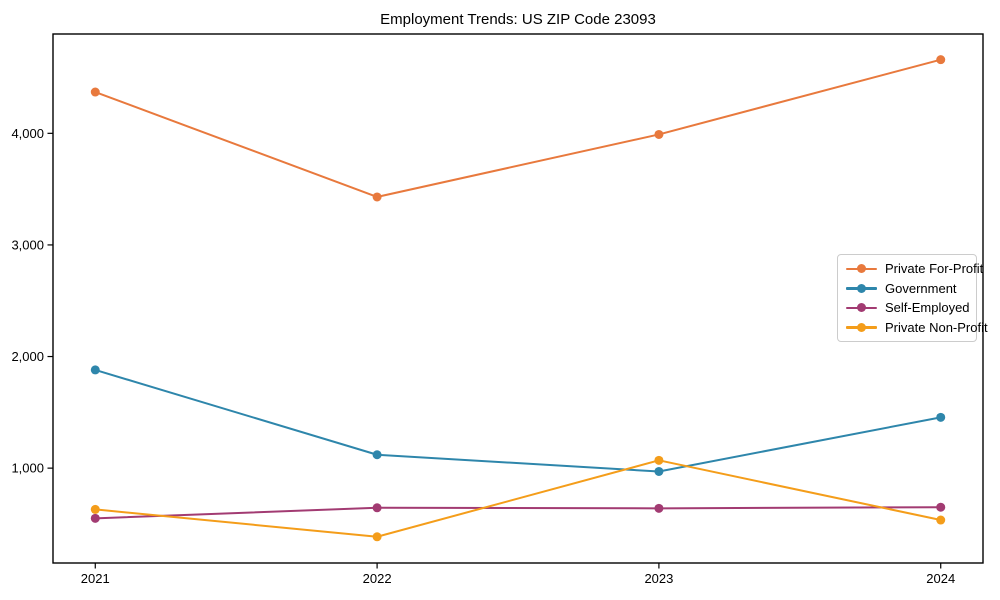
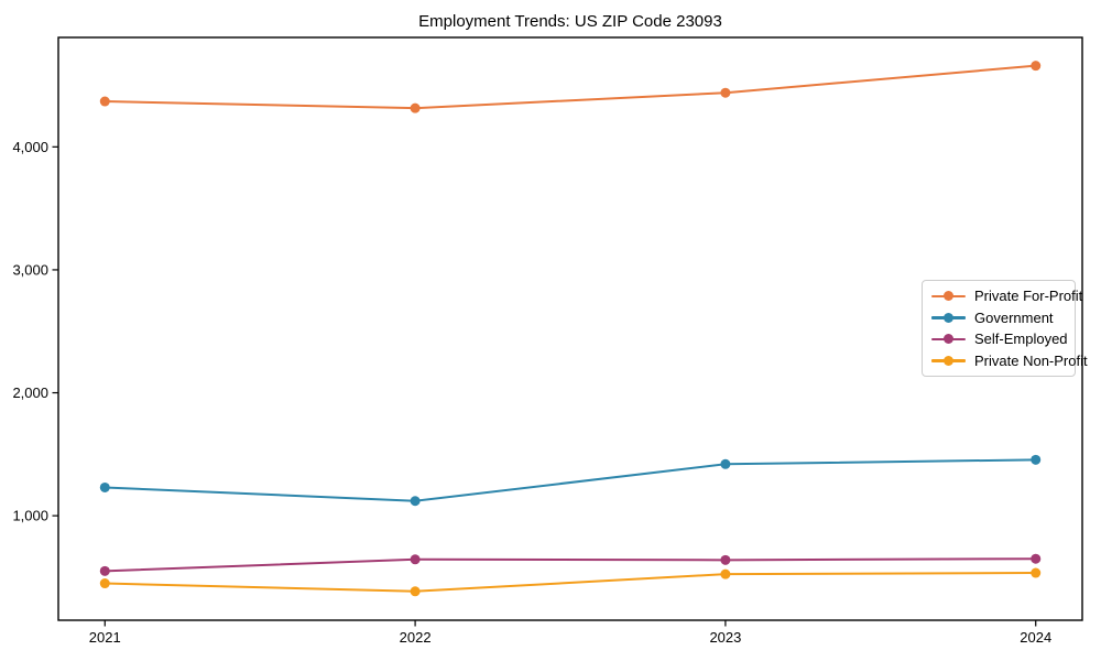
Government/2021: 1880 -> 1230
Private Non-Profit/2021: 630 -> 450
Private For-Profit/2022: 3430 -> 4320
Private For-Profit/2023: 3990 -> 4440
Government/2023: 970 -> 1420
Private Non-Profit/2023: 1070 -> 520
